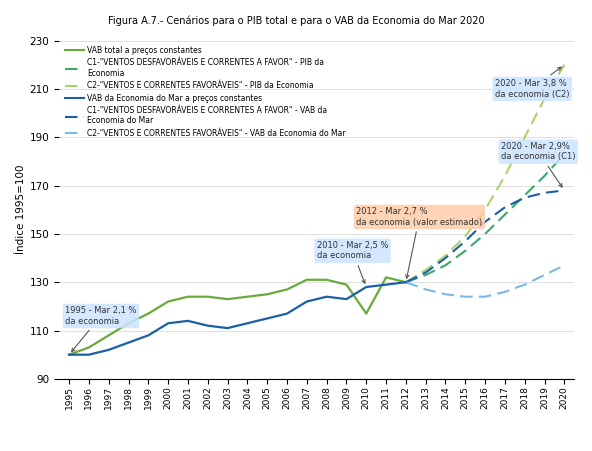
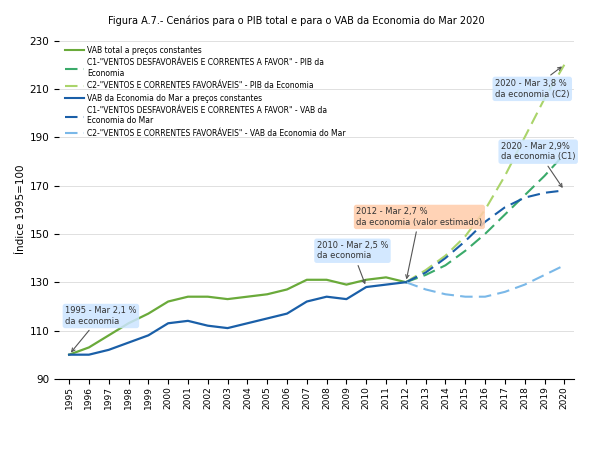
VAB total a preços constantes/2010: 117 -> 131
